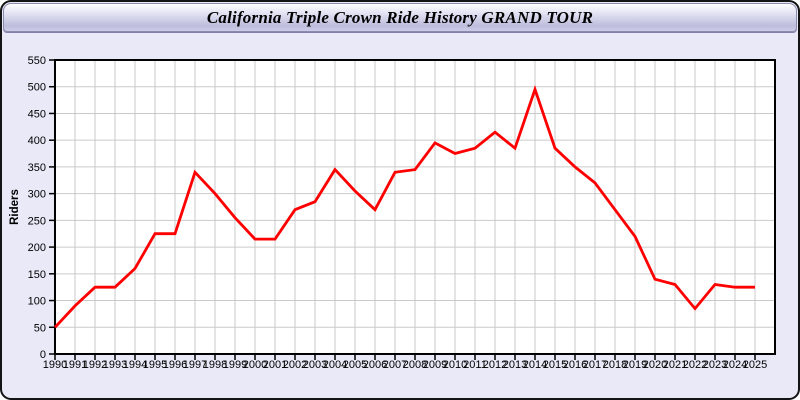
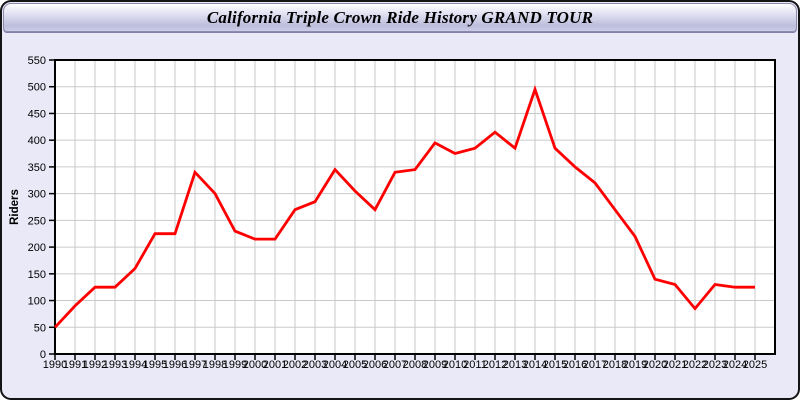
1999: 260 -> 230
